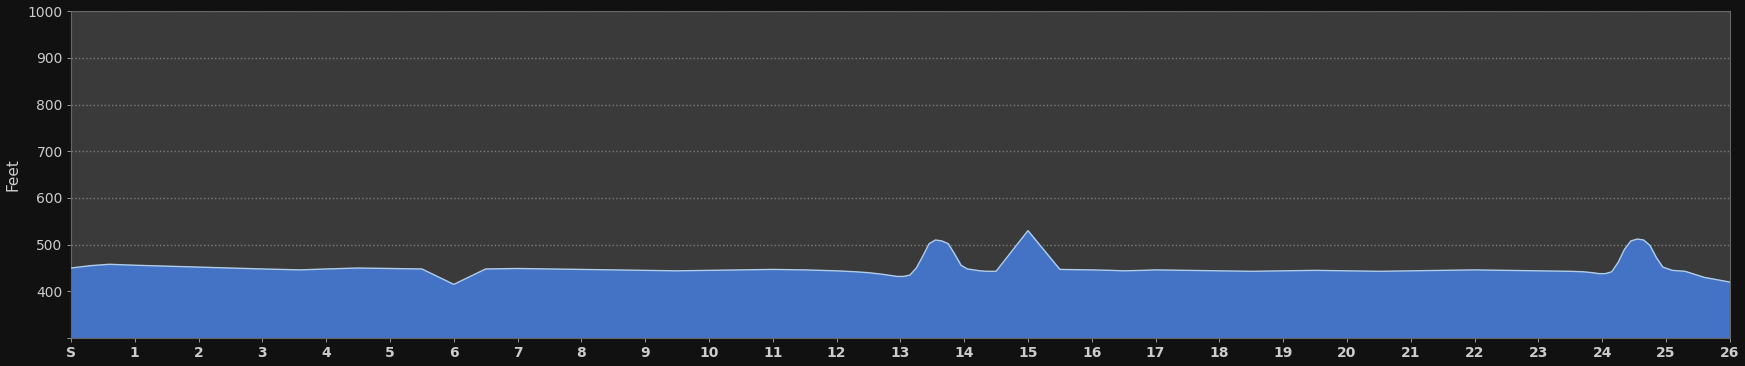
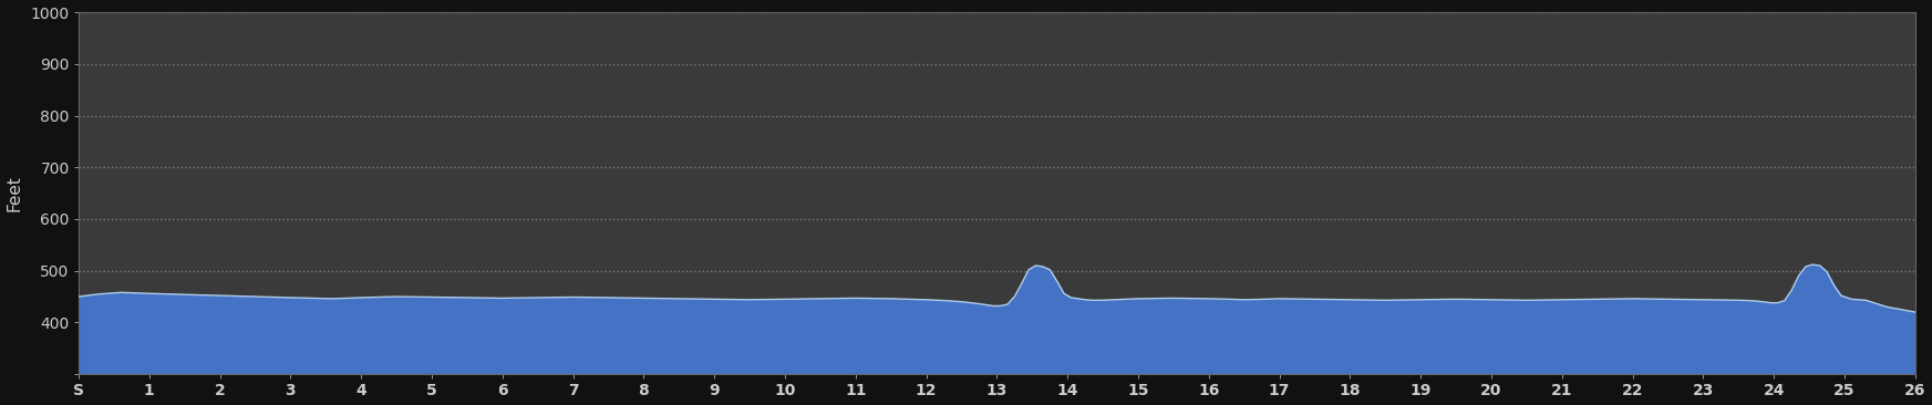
6: 415 -> 447
15: 530 -> 446
